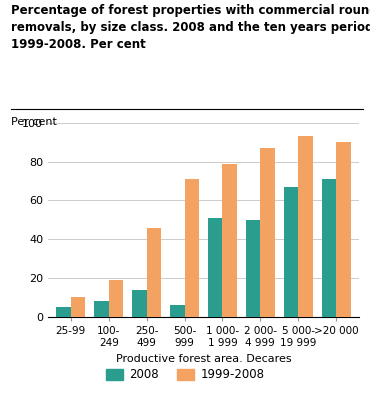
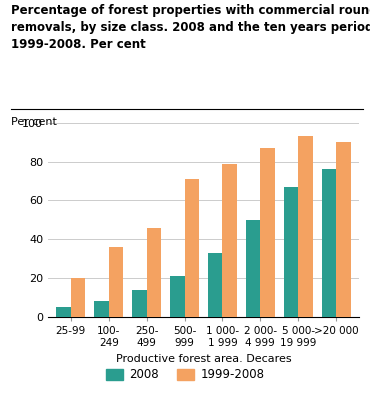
1999-2008/25-99: 10 -> 20
1999-2008/100- 249: 19 -> 36
2008/500- 999: 6 -> 21
2008/1 000- 1 999: 51 -> 33
2008/>20 000: 71 -> 76
